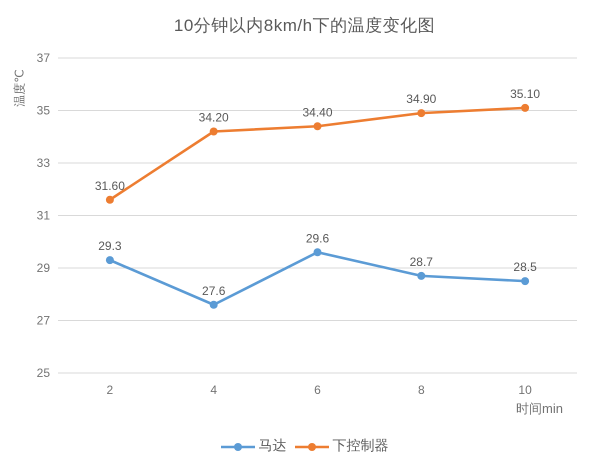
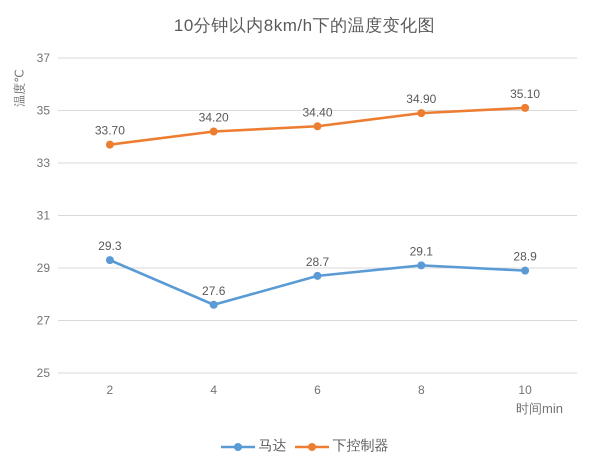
下控制器/2: 31.60 -> 33.70
马达/6: 29.6 -> 28.7
马达/8: 28.7 -> 29.1
马达/10: 28.5 -> 28.9
